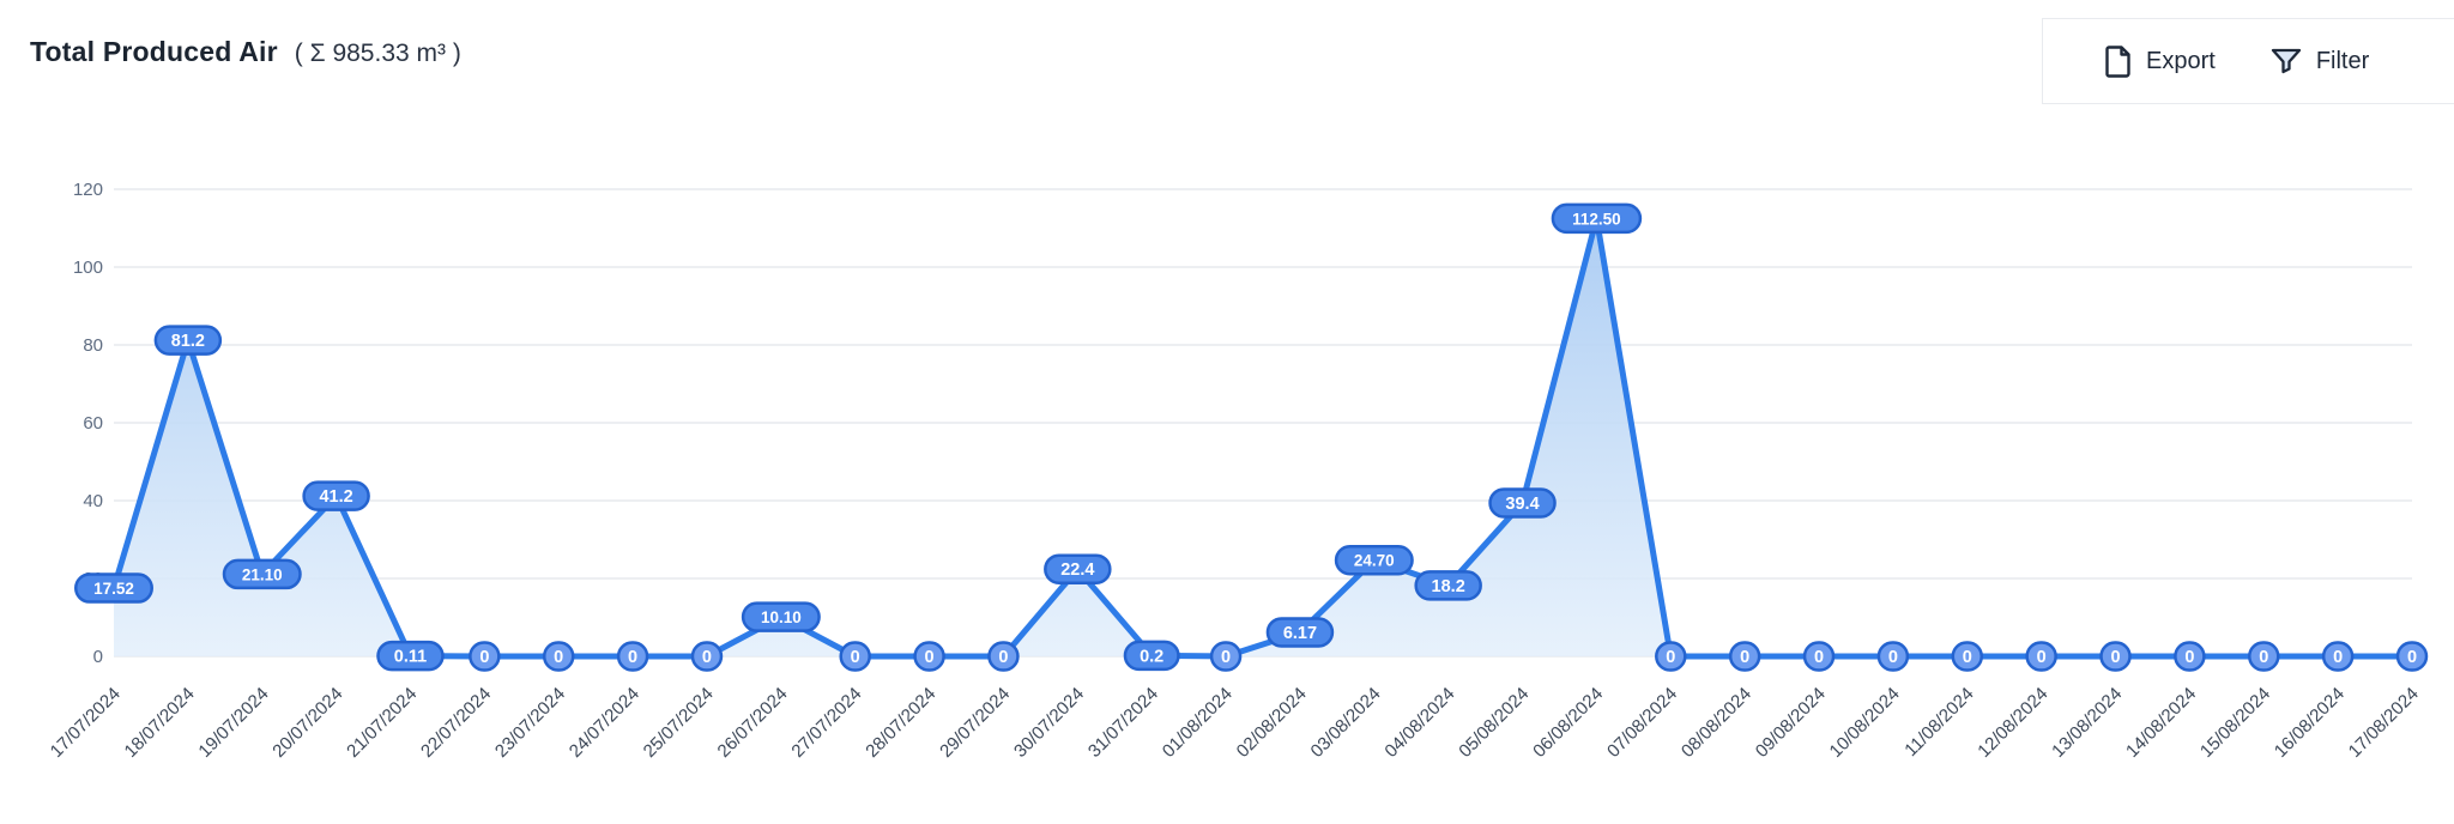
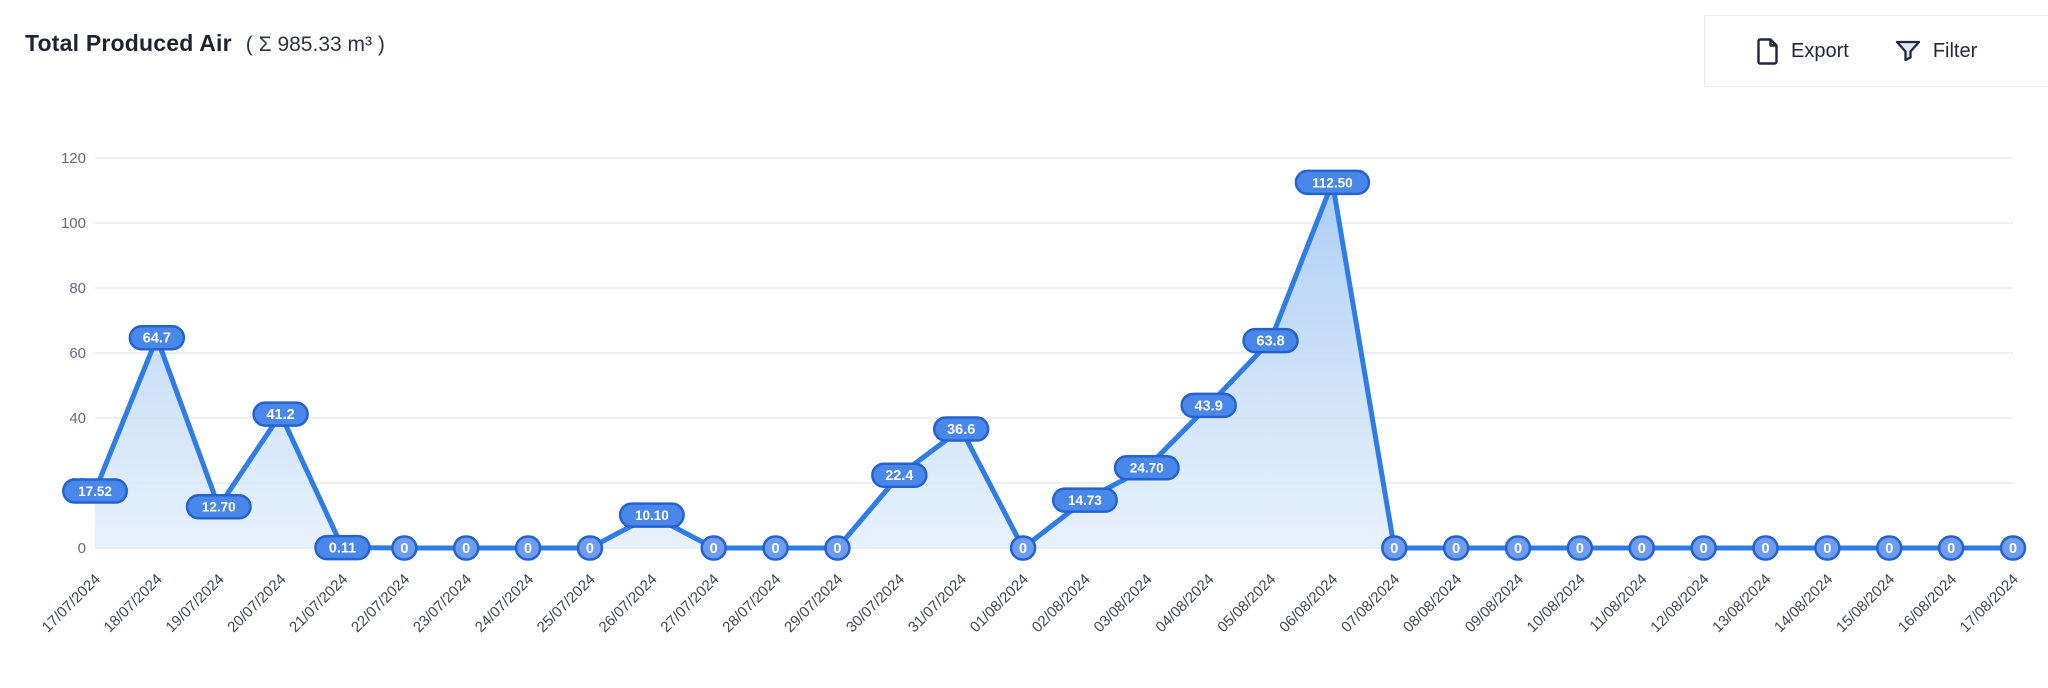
18/07/2024: 81.2 -> 64.7
19/07/2024: 21.10 -> 12.70
31/07/2024: 0.2 -> 36.6
02/08/2024: 6.17 -> 14.73
04/08/2024: 18.2 -> 43.9
05/08/2024: 39.4 -> 63.8
